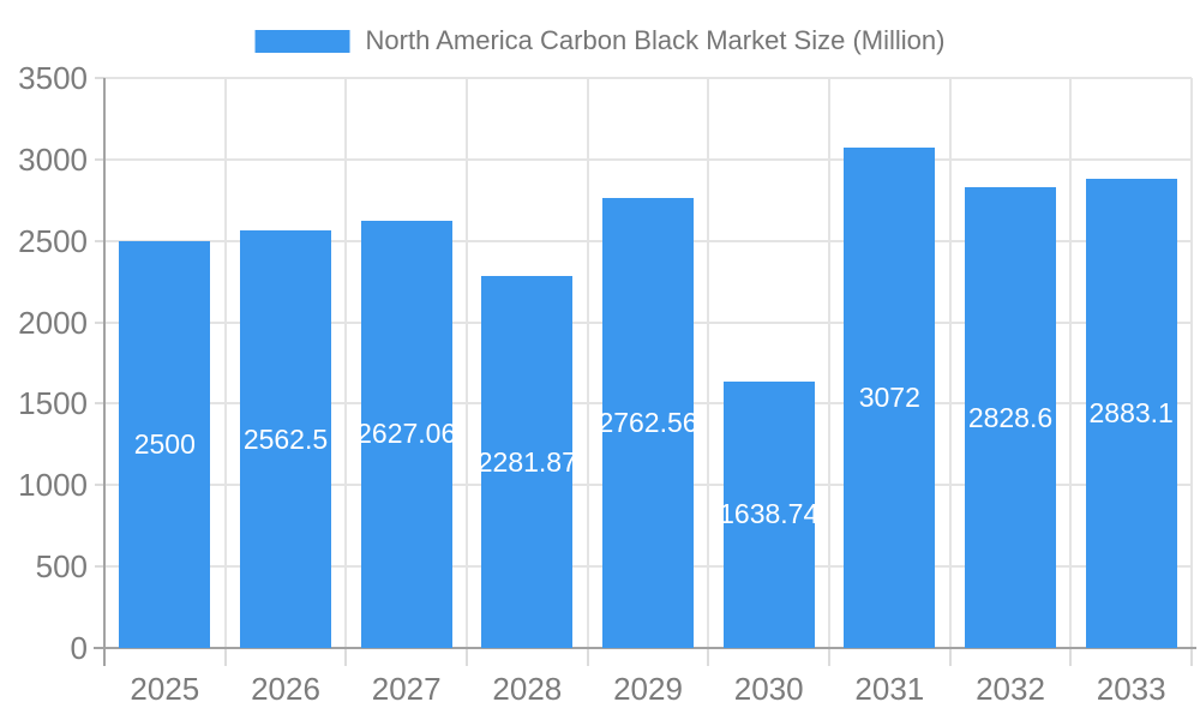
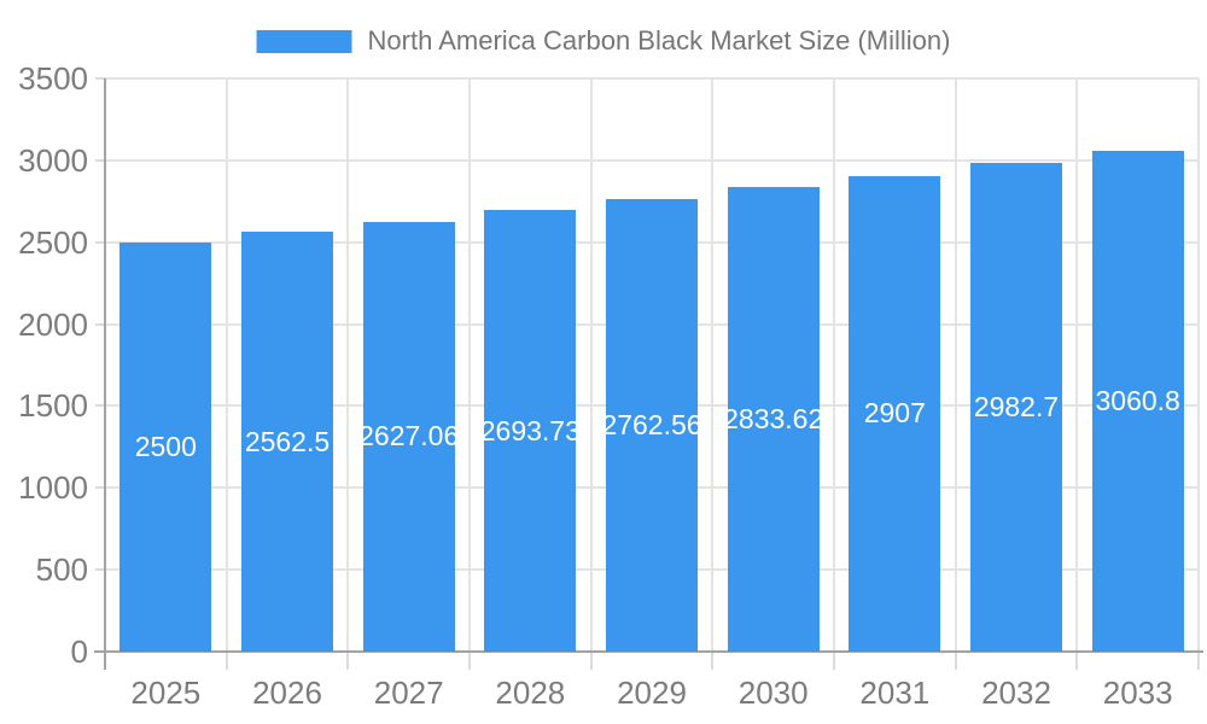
2028: 2281.87 -> 2693.73
2030: 1638.74 -> 2833.62
2031: 3072 -> 2907
2032: 2828.6 -> 2982.7
2033: 2883.1 -> 3060.8
